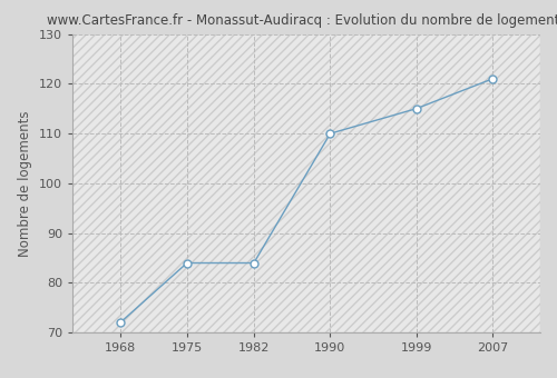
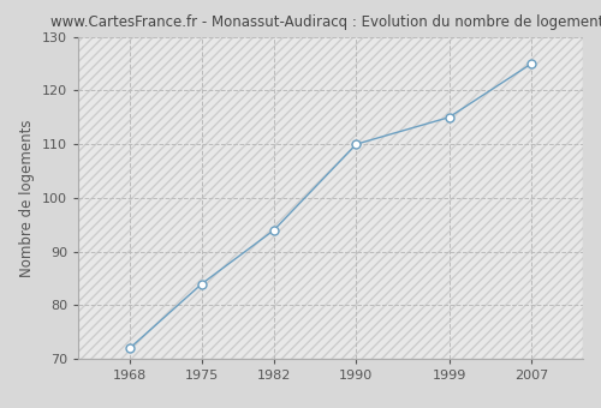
1982: 84 -> 94
2007: 121 -> 125
